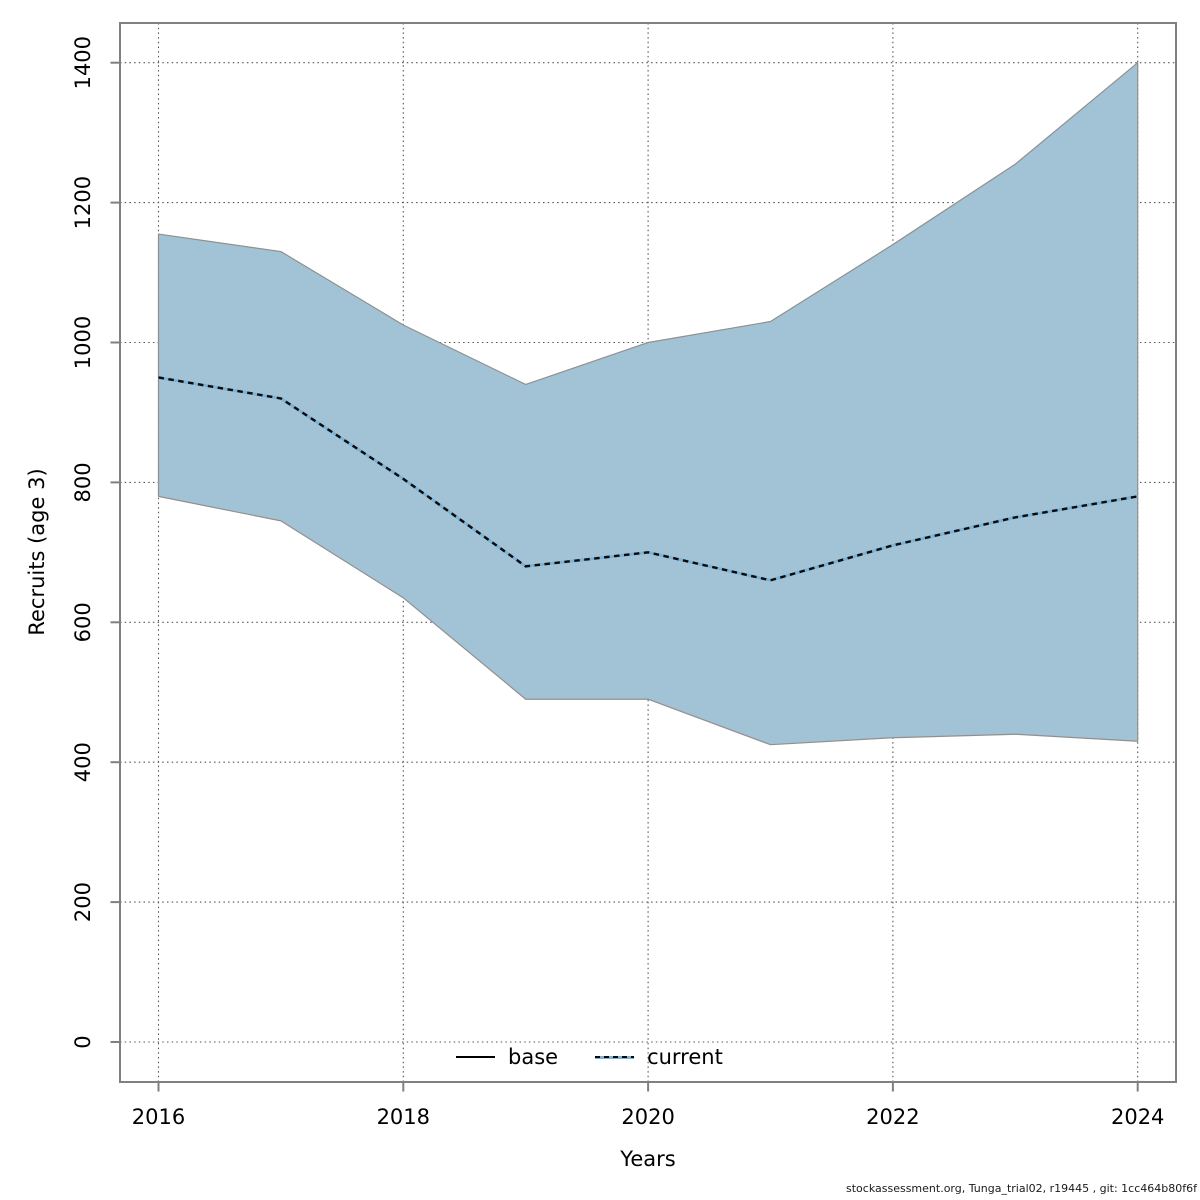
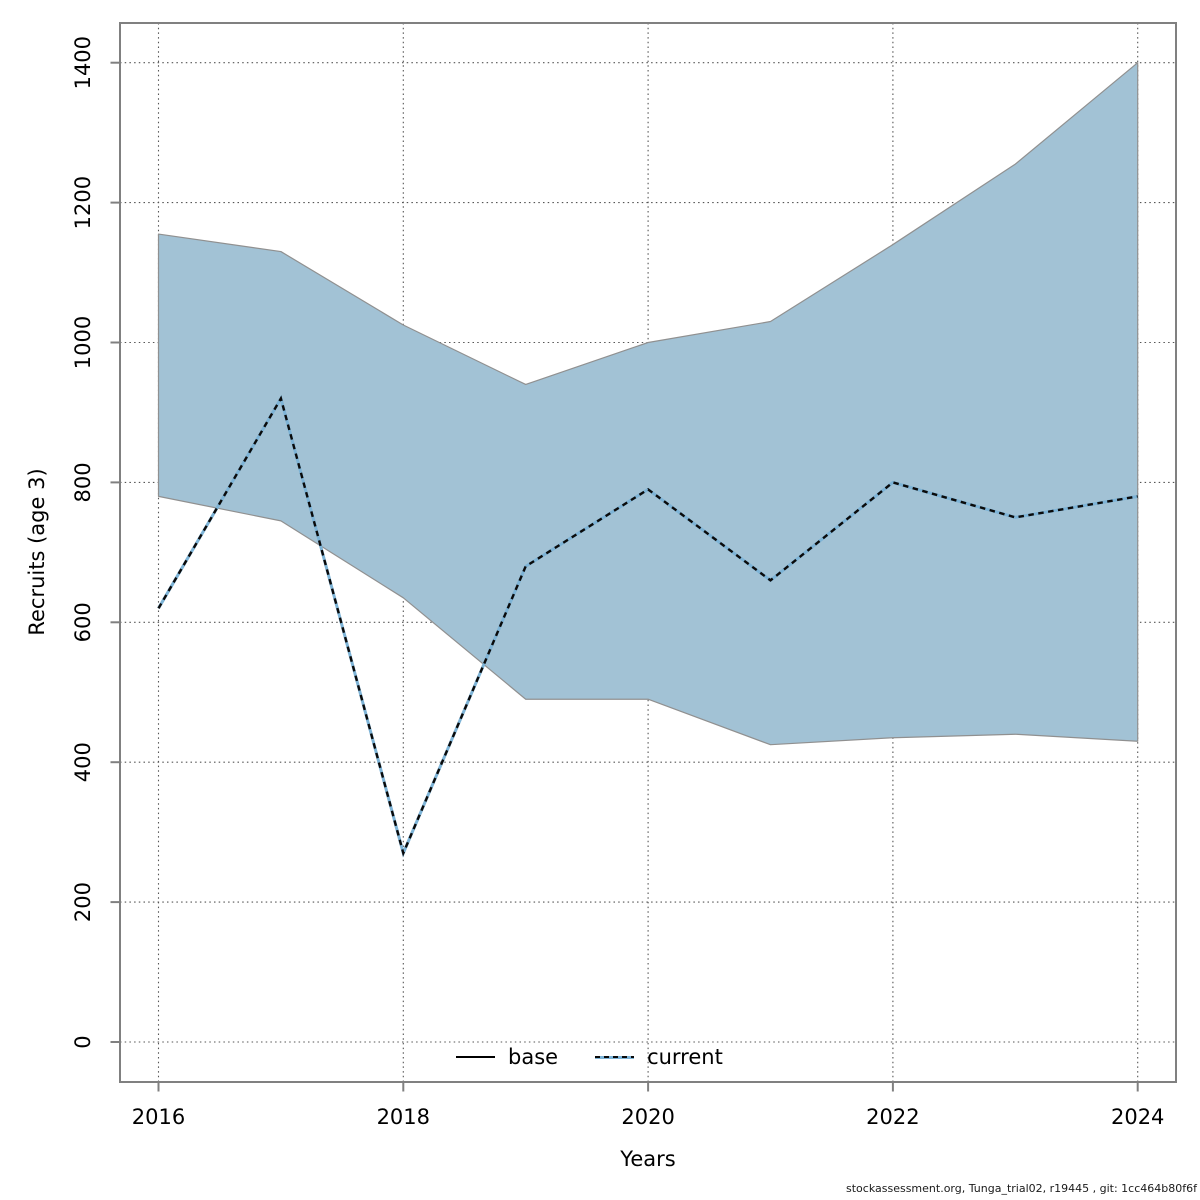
2016: 950 -> 620
2018: 800 -> 270
2020: 700 -> 790
2022: 710 -> 800
